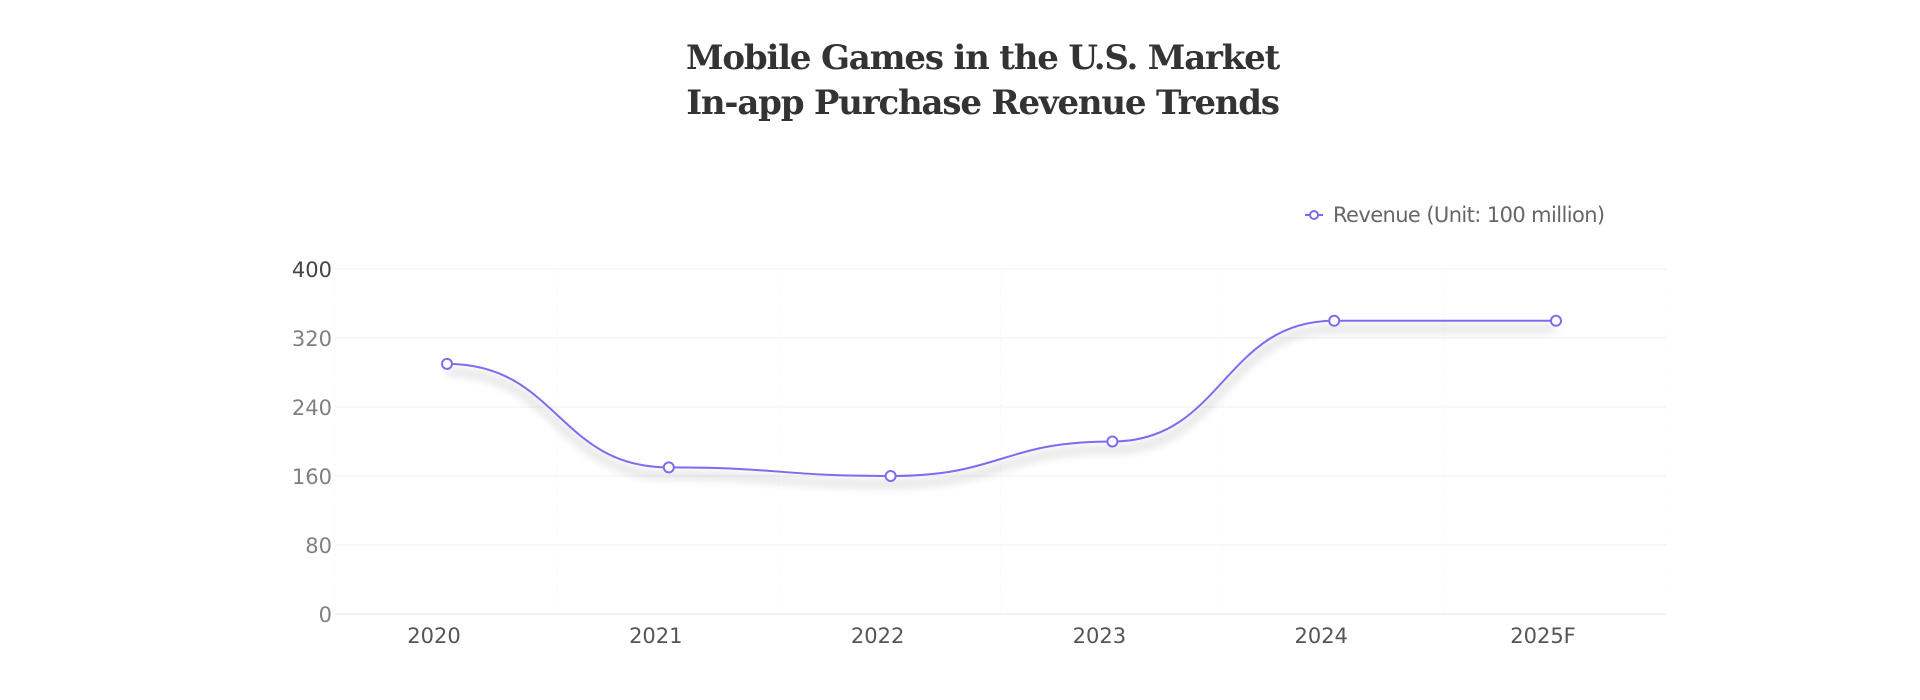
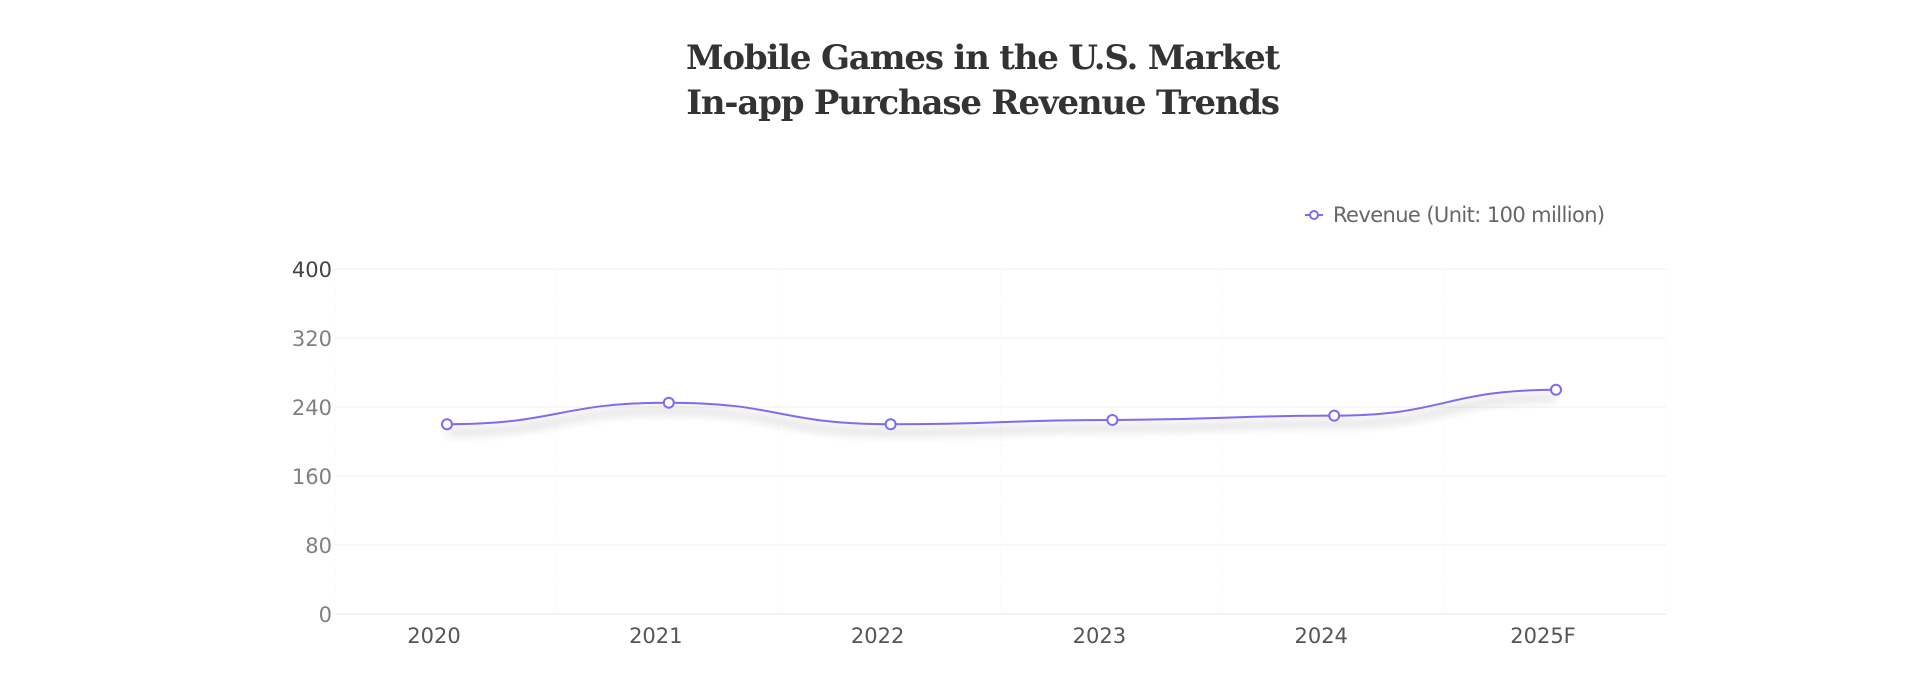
2020: 290 -> 220
2021: 170 -> 240
2022: 160 -> 220
2023: 200 -> 220
2024: 340 -> 230
2025F: 340 -> 260
